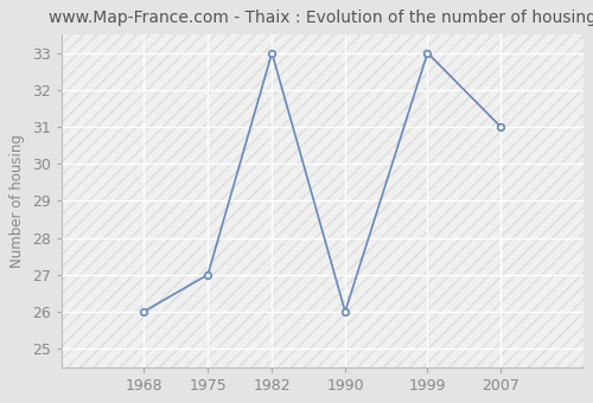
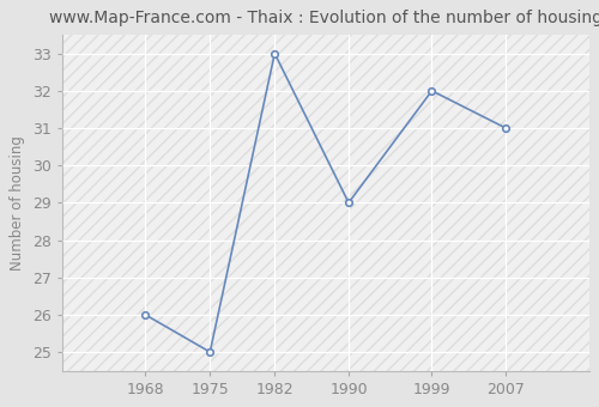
1975: 27 -> 25
1990: 26 -> 29
1999: 33 -> 32
